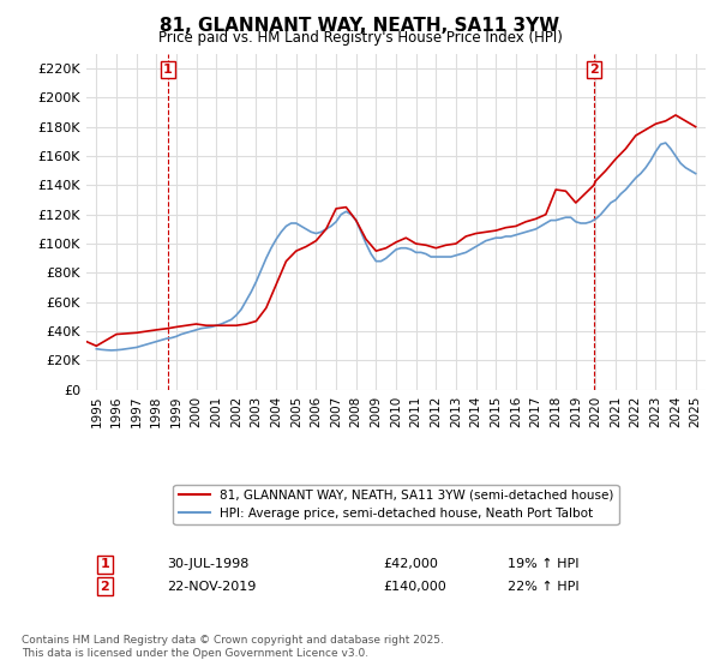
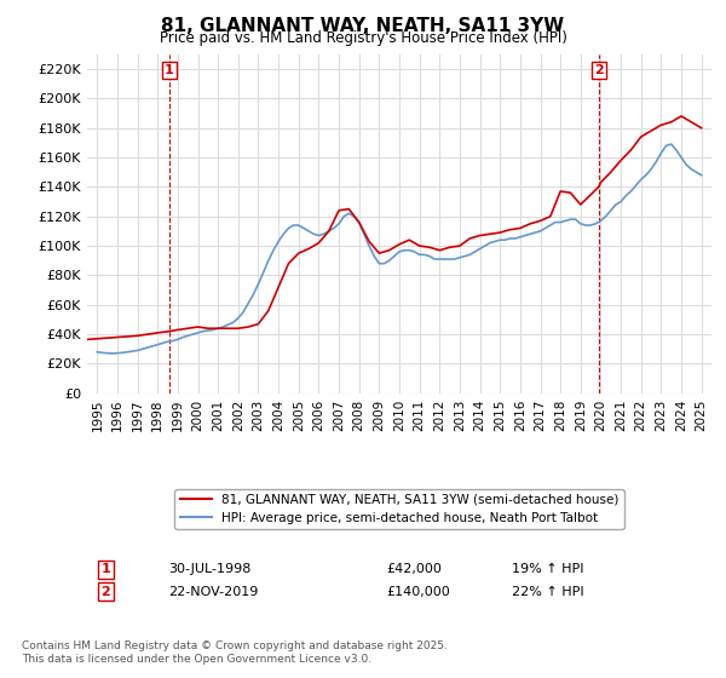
81, GLANNANT WAY, NEATH, SA11 3YW (semi-detached house)/1995: £30K -> £37K
